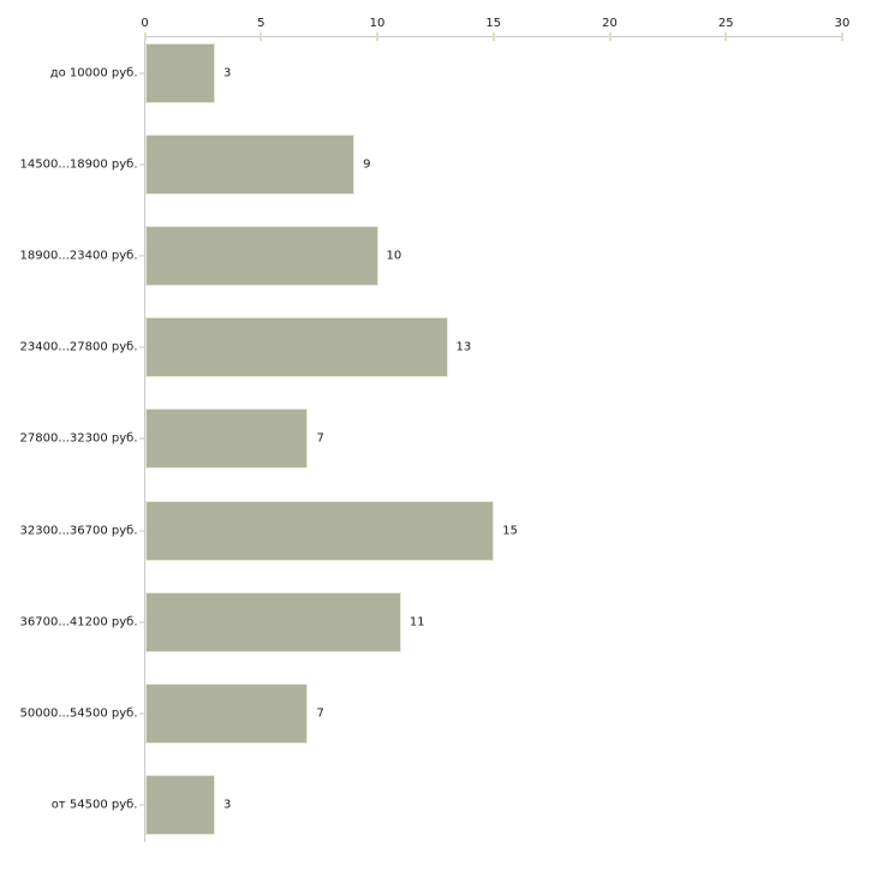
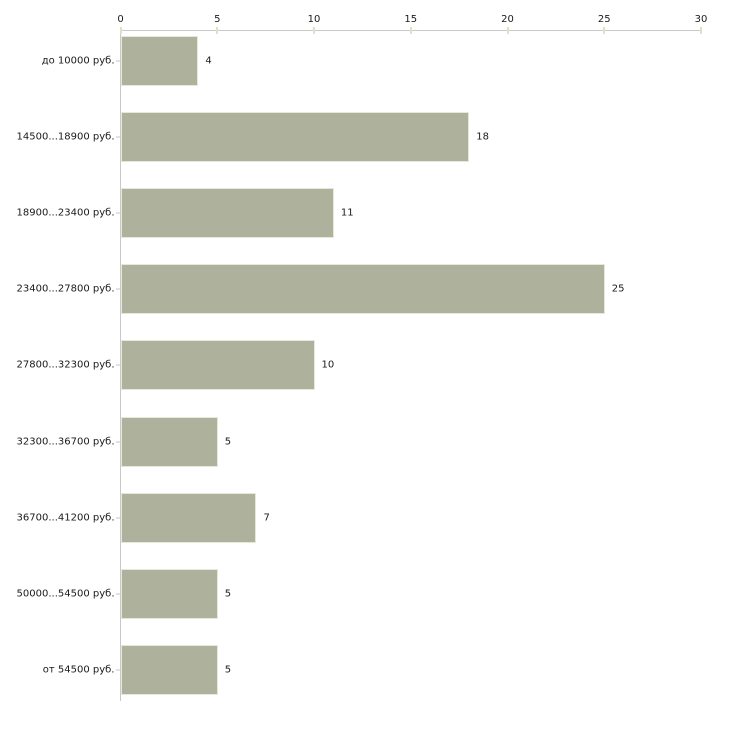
до 10000 руб.: 3 -> 4
14500...18900 руб.: 9 -> 18
18900...23400 руб.: 10 -> 11
23400...27800 руб.: 13 -> 25
27800...32300 руб.: 7 -> 10
32300...36700 руб.: 15 -> 5
36700...41200 руб.: 11 -> 7
50000...54500 руб.: 7 -> 5
от 54500 руб.: 3 -> 5
